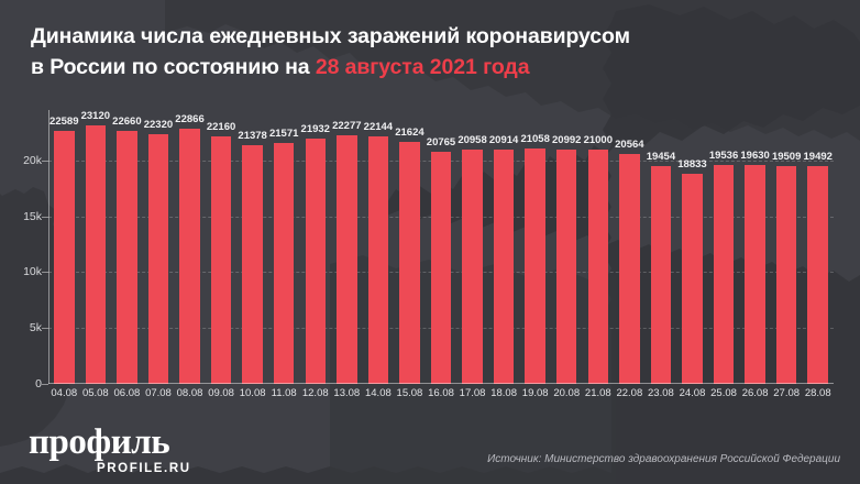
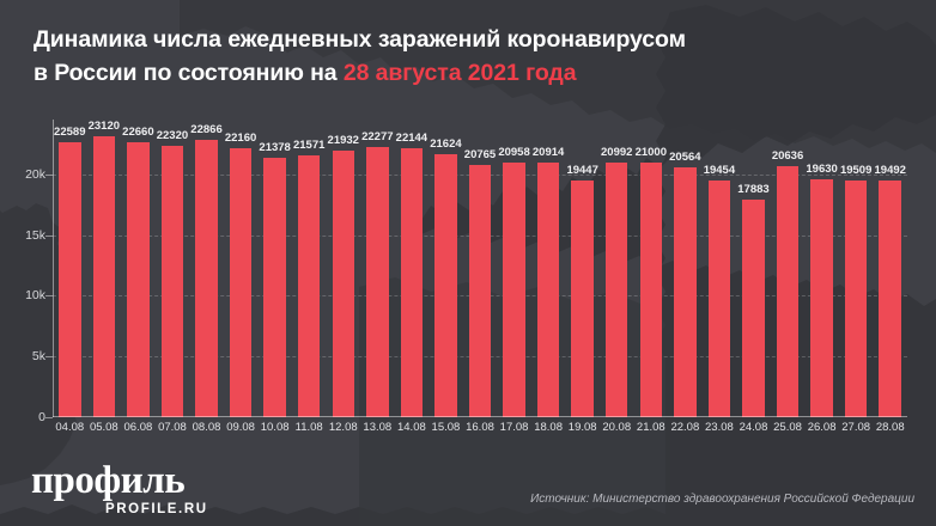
19.08: 21058 -> 19447
24.08: 18833 -> 17883
25.08: 19536 -> 20636
